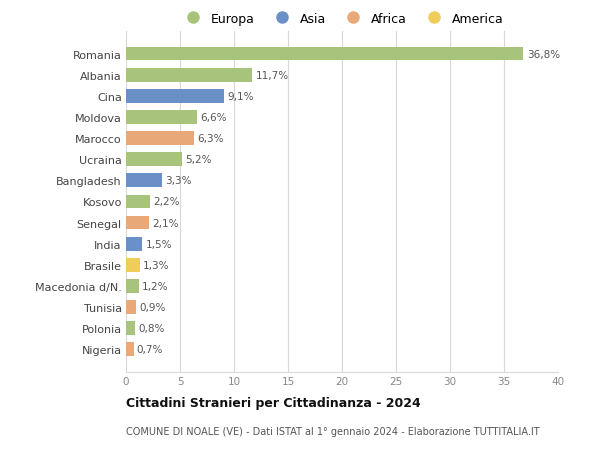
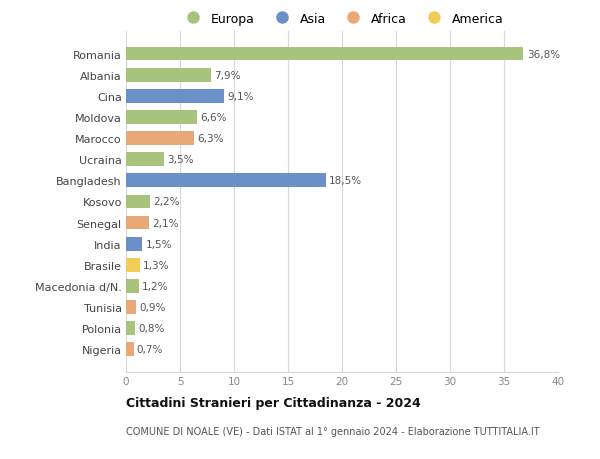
Albania: 11,7% -> 7,9%
Ucraina: 5,2% -> 3,5%
Bangladesh: 3,3% -> 18,5%
